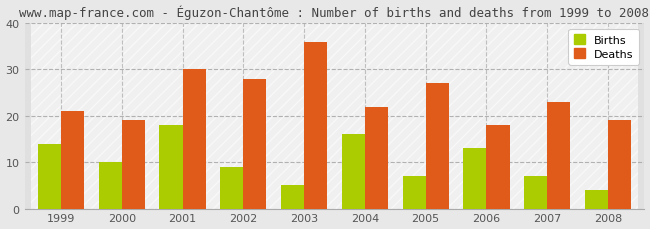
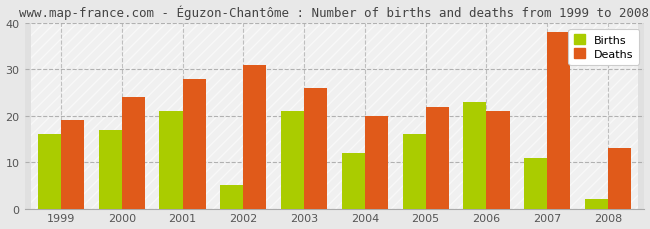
Births/1999: 14 -> 16
Deaths/1999: 21 -> 19
Births/2000: 10 -> 17
Deaths/2000: 19 -> 24
Births/2001: 18 -> 21
Deaths/2001: 30 -> 28
Births/2002: 9 -> 5
Deaths/2002: 28 -> 31
Births/2003: 5 -> 21
Deaths/2003: 36 -> 26
Births/2004: 16 -> 12
Deaths/2004: 22 -> 20
Births/2005: 7 -> 16
Deaths/2005: 27 -> 22
Births/2006: 13 -> 23
Deaths/2006: 18 -> 21
Births/2007: 7 -> 11
Deaths/2007: 23 -> 38
Births/2008: 4 -> 2
Deaths/2008: 19 -> 13
